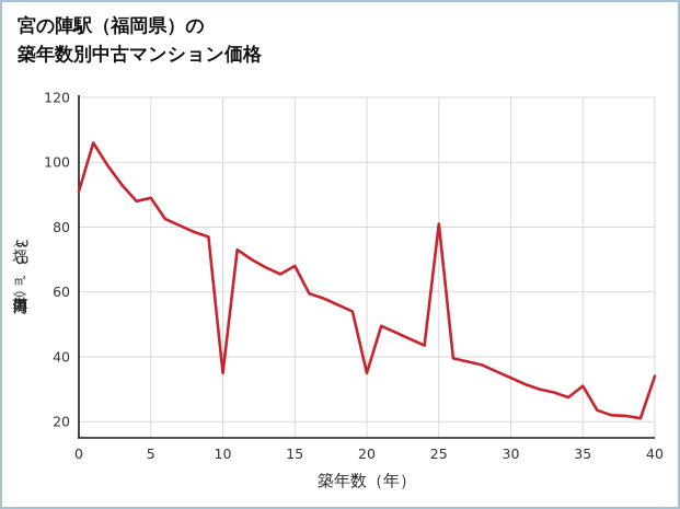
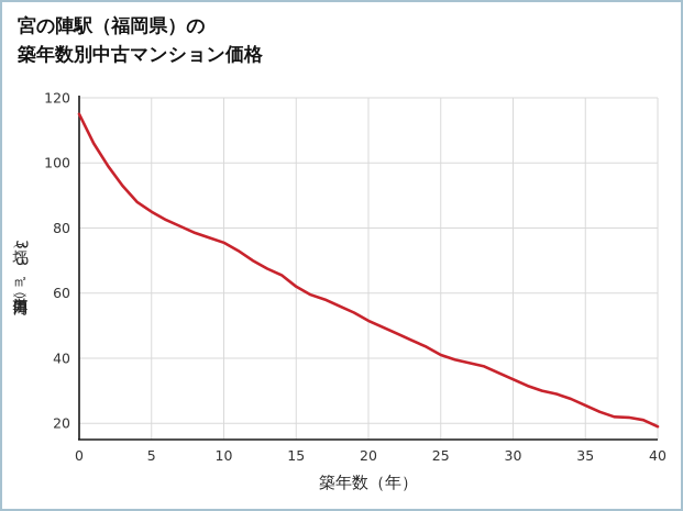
0: 91 -> 115
5: 89 -> 85
10: 35 -> 76
15: 68 -> 62
20: 35 -> 52
25: 81 -> 41
35: 31 -> 26
40: 34 -> 19
